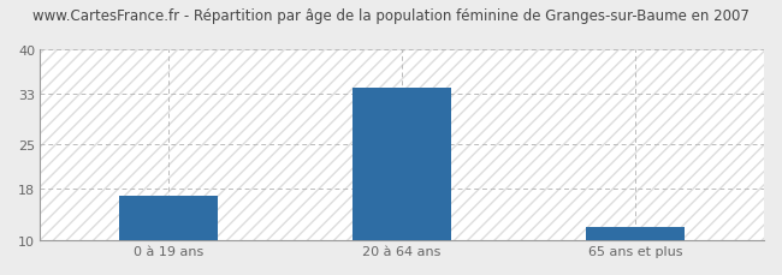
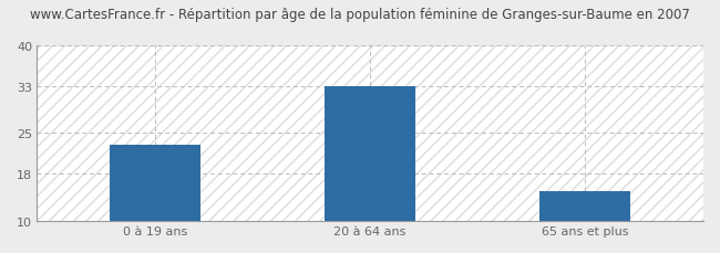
0 à 19 ans: 17 -> 23
20 à 64 ans: 34 -> 33
65 ans et plus: 12 -> 15
